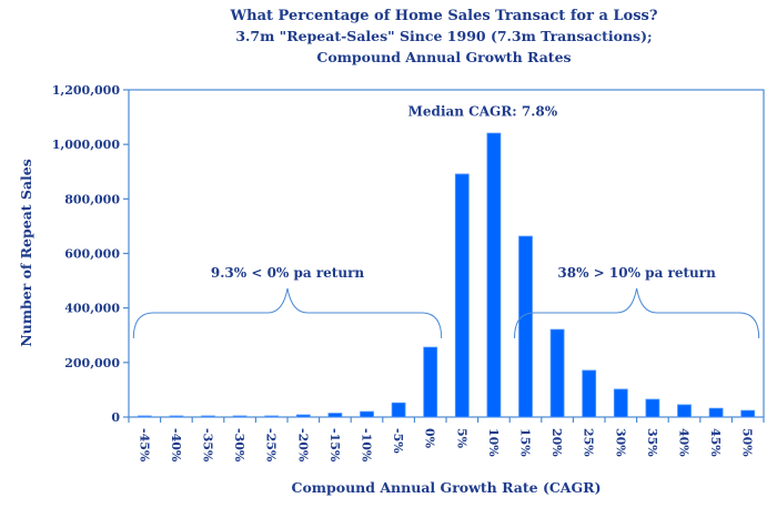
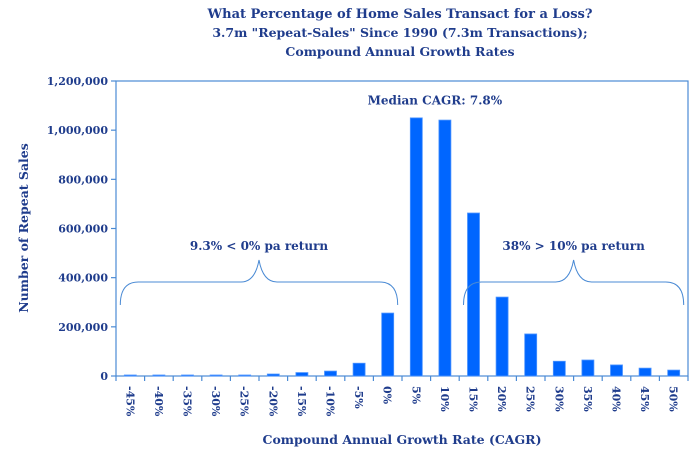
5%: 890000 -> 1050000
30%: 100000 -> 60000
